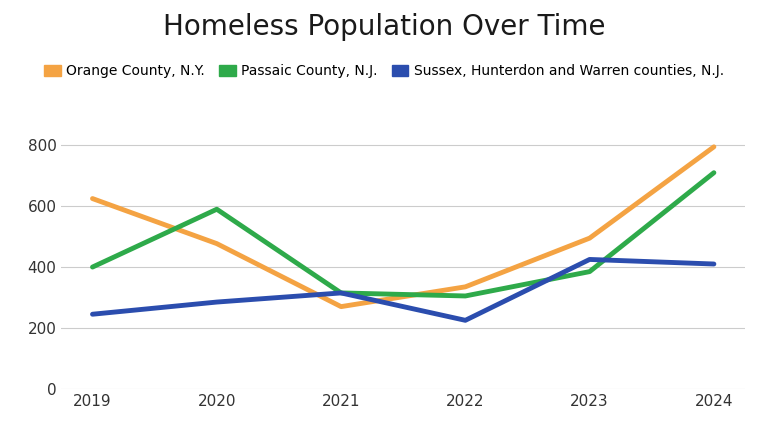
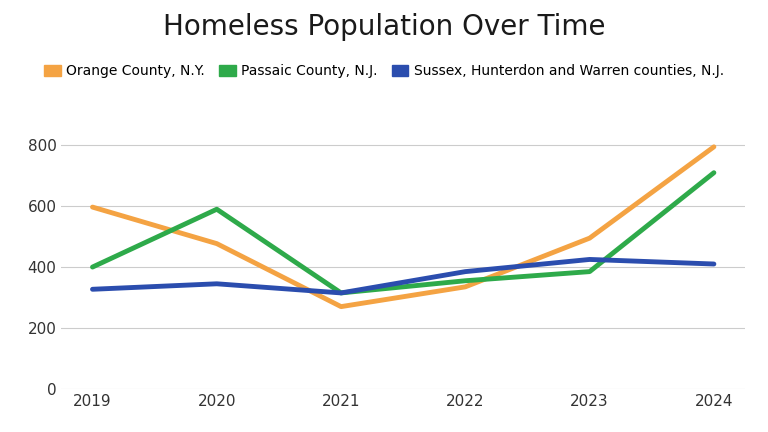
Orange County, N.Y./2019: 625 -> 597
Sussex, Hunterdon and Warren counties, N.J./2019: 245 -> 327
Sussex, Hunterdon and Warren counties, N.J./2020: 285 -> 345
Passaic County, N.J./2022: 305 -> 355
Sussex, Hunterdon and Warren counties, N.J./2022: 225 -> 385
